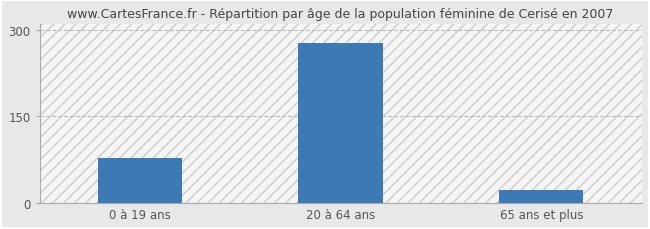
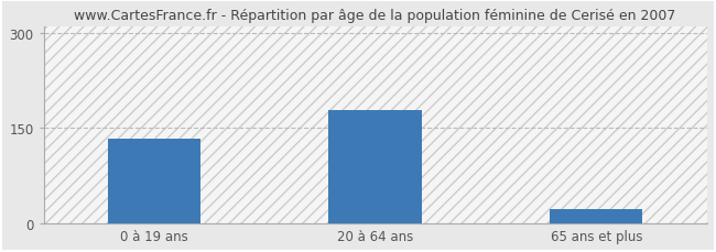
0 à 19 ans: 78 -> 133
20 à 64 ans: 278 -> 178
